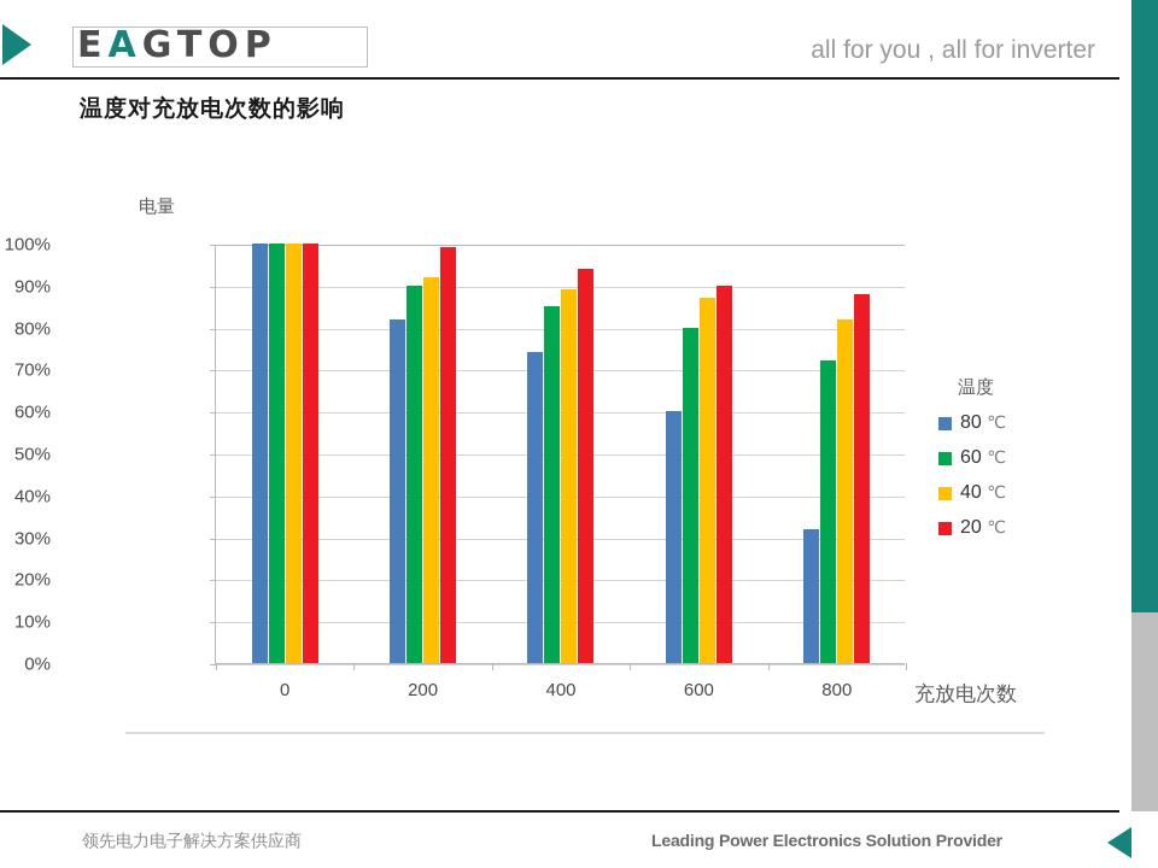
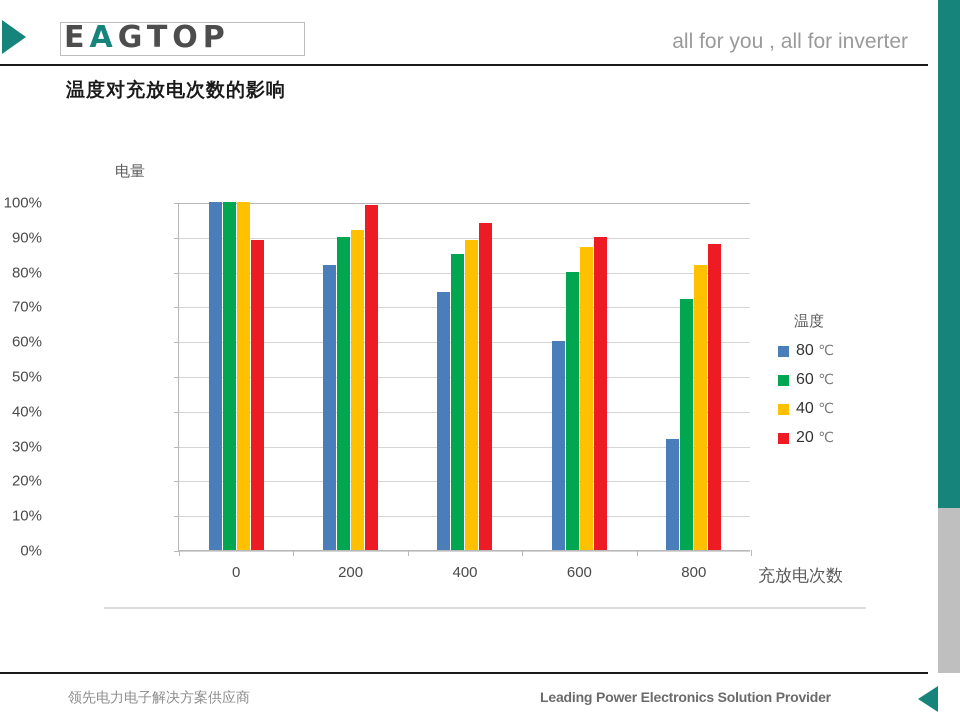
20 ℃/0: 100% -> 89%
